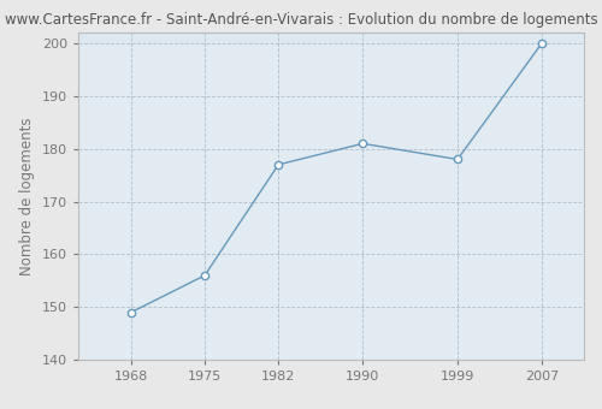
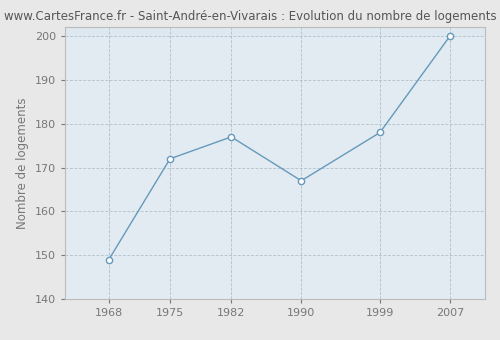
1975: 156 -> 172
1990: 181 -> 167
